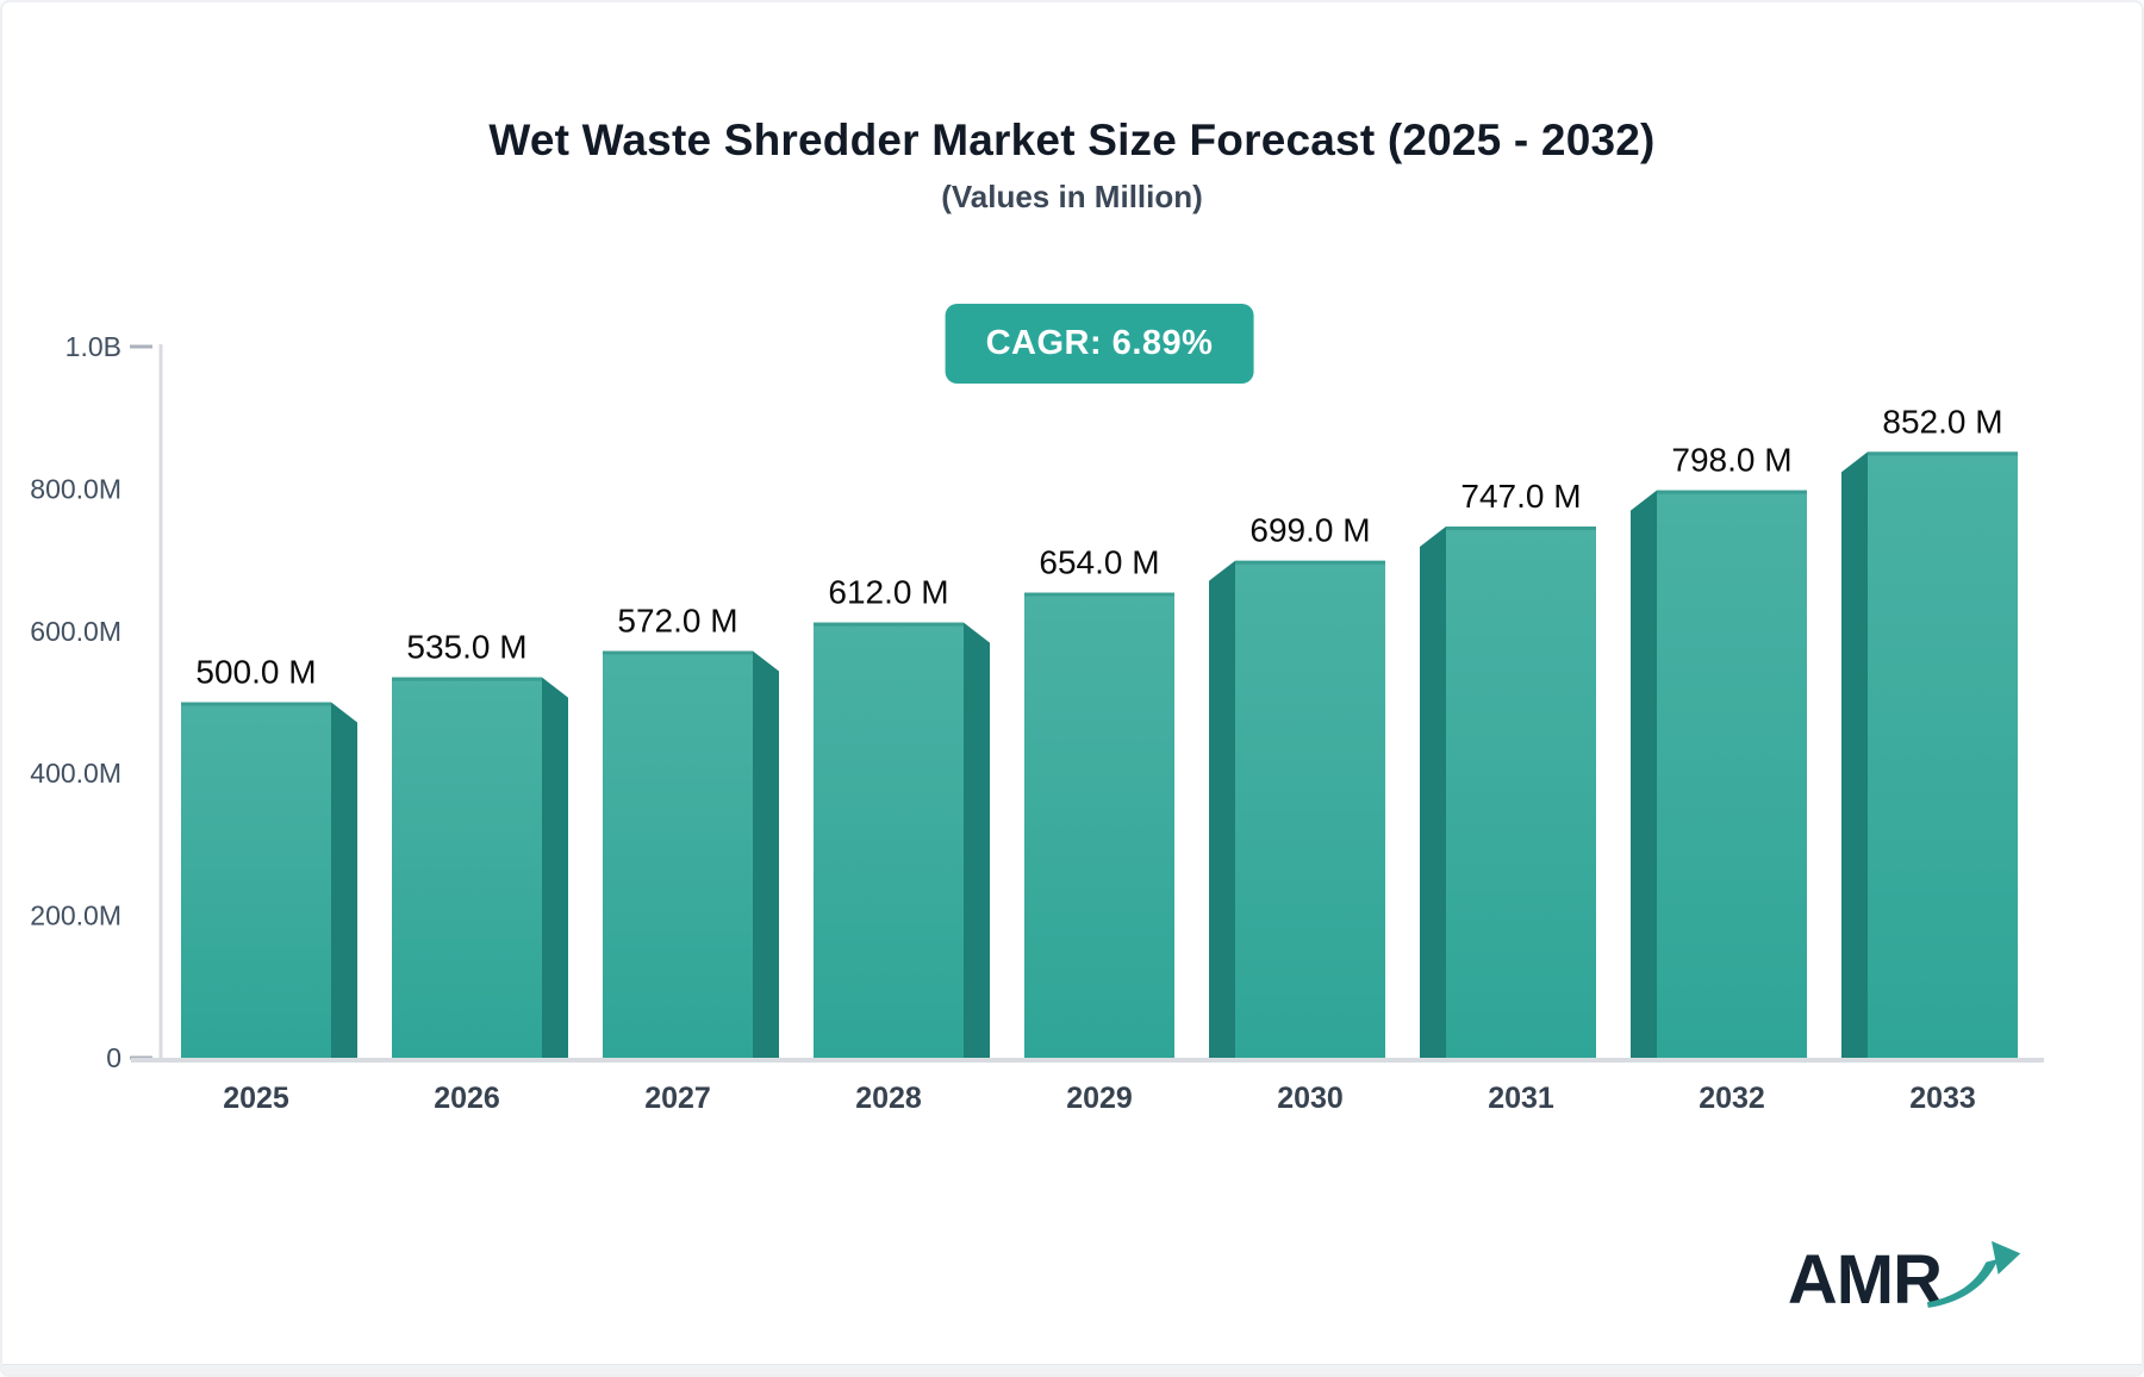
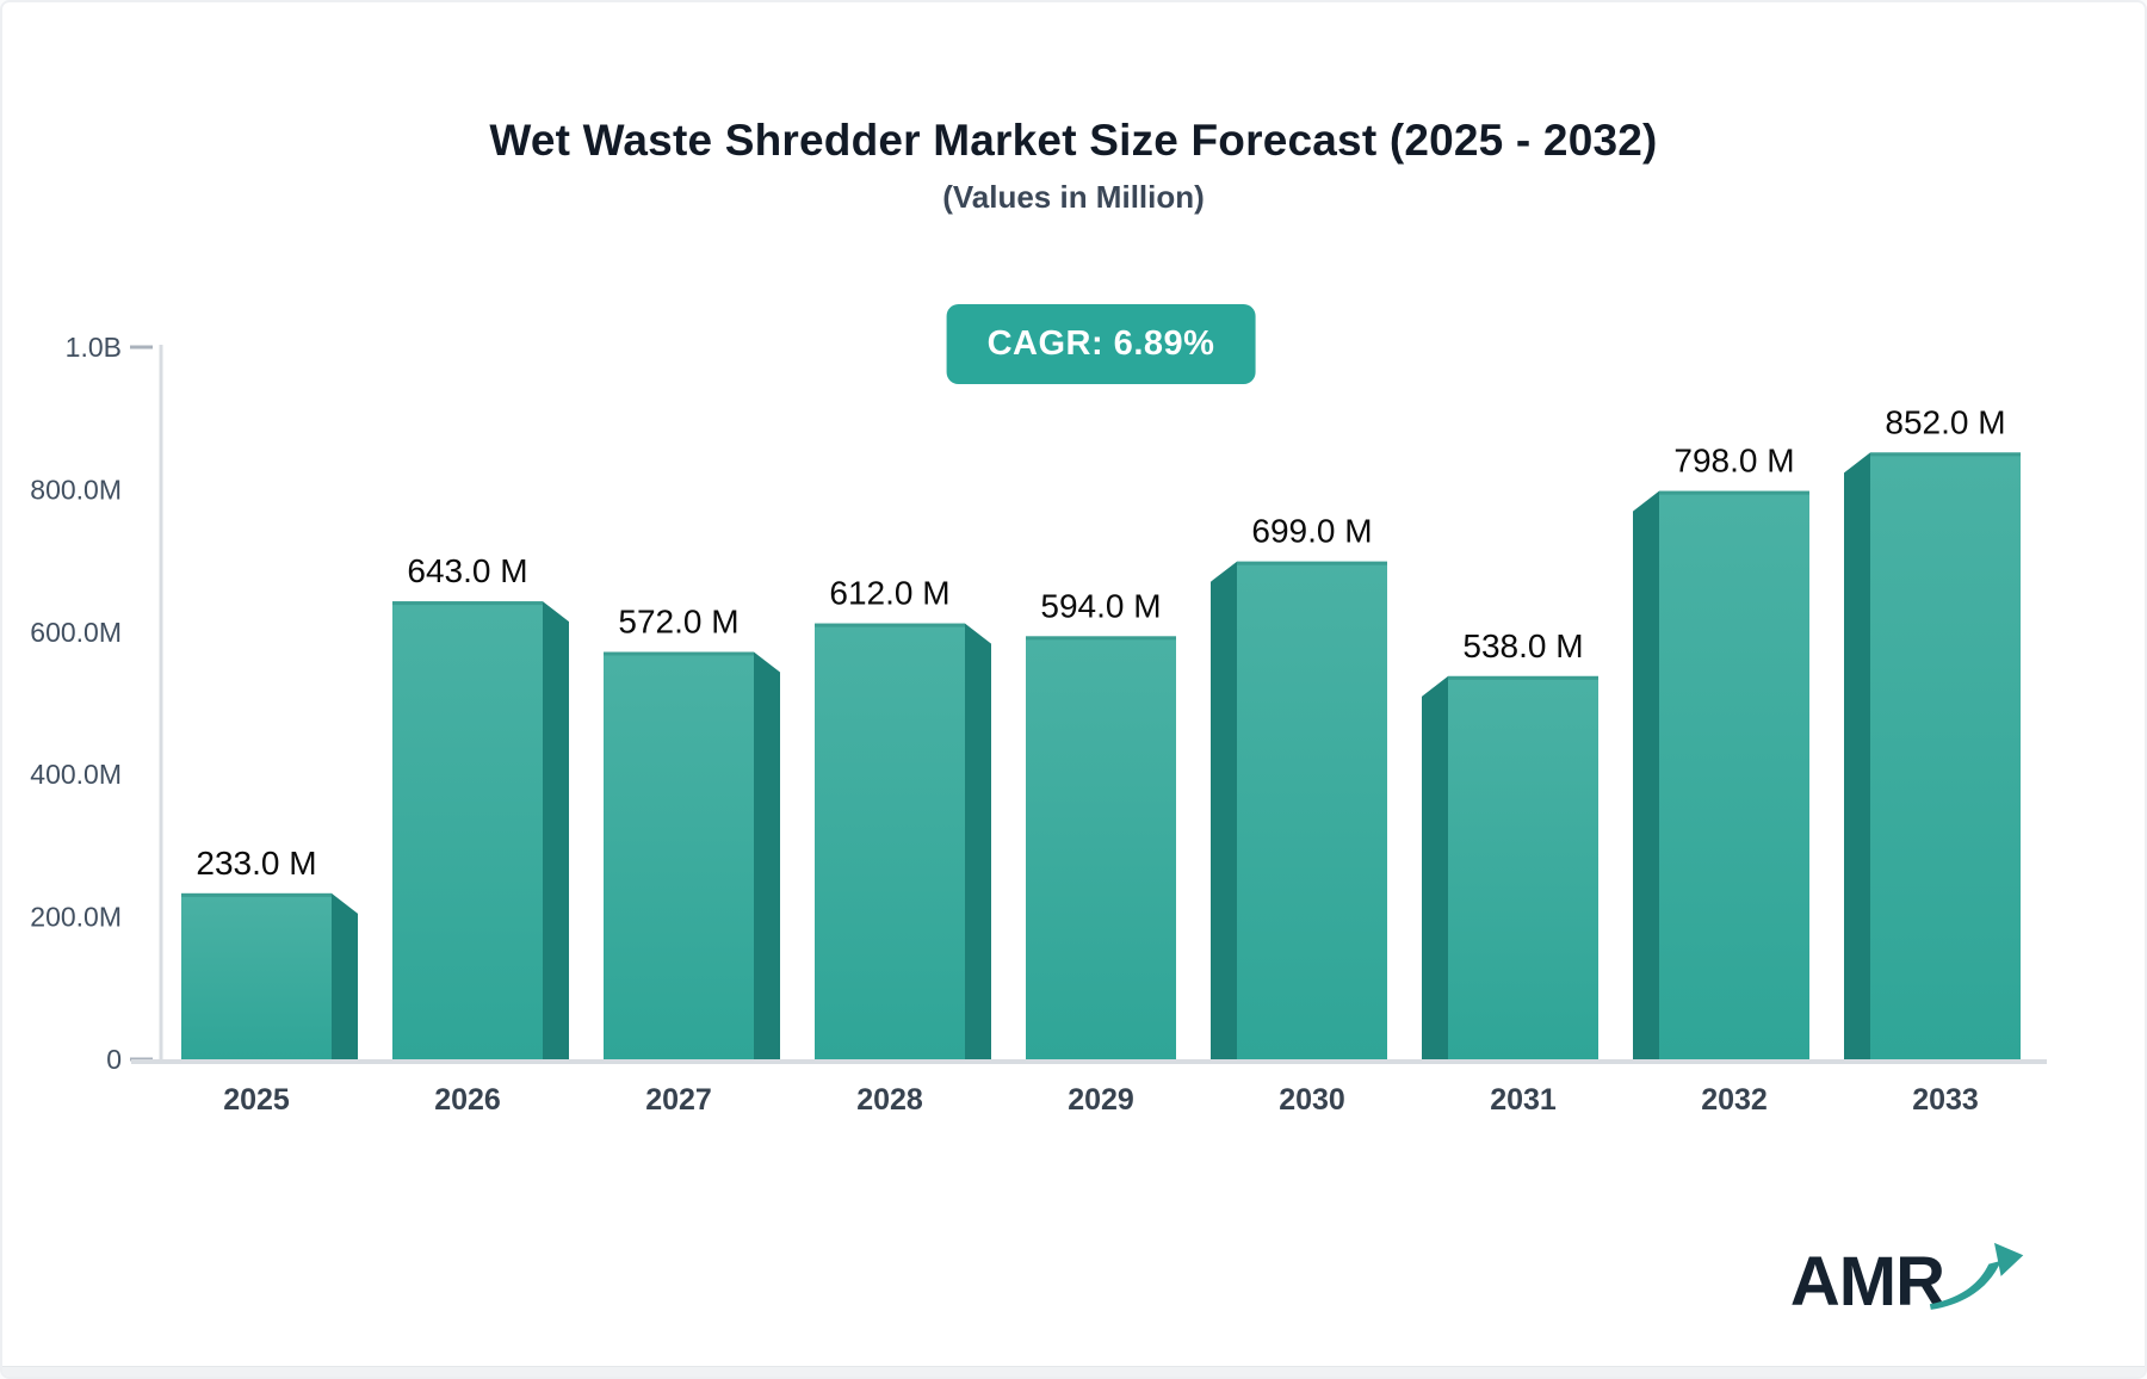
2025: 500.0 -> 233.0
2026: 535.0 -> 643.0
2029: 654.0 -> 594.0
2031: 747.0 -> 538.0
